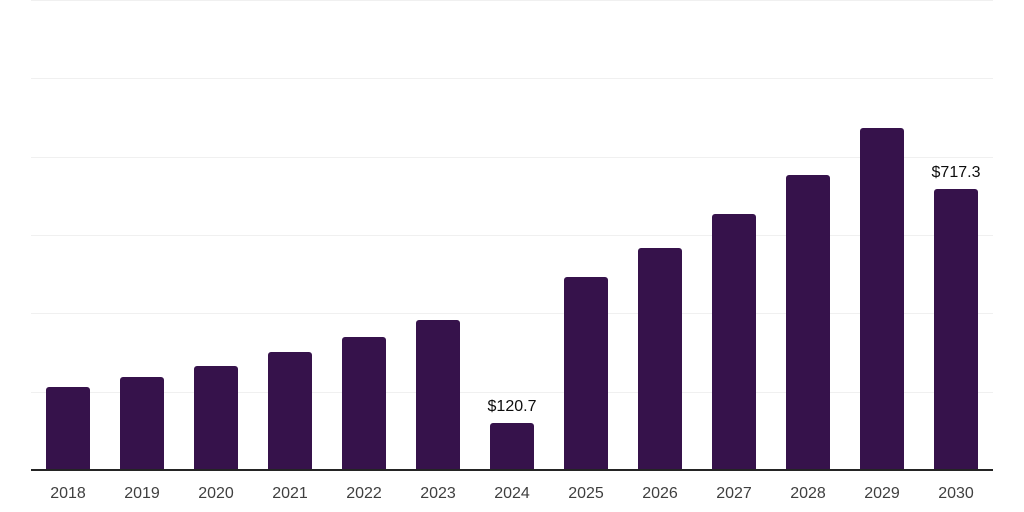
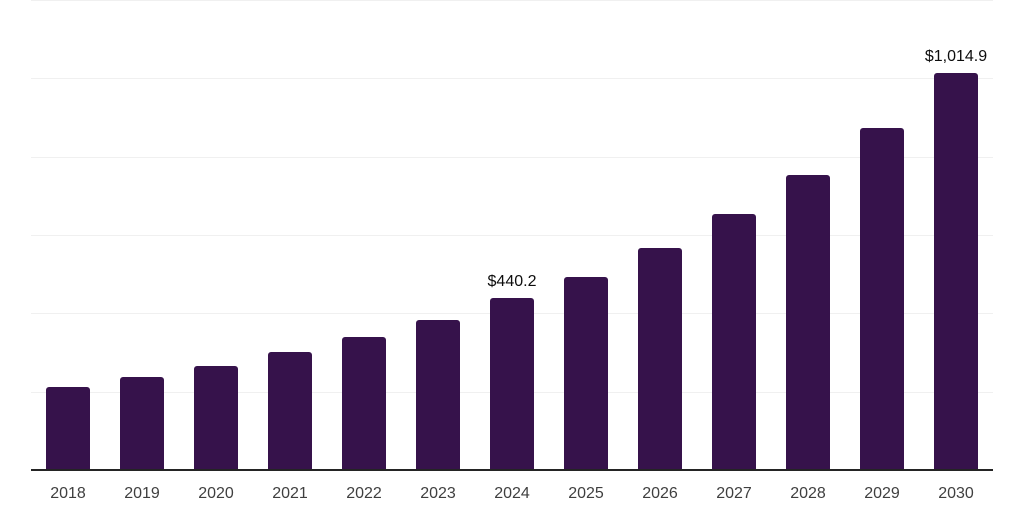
2024: $120.7 -> $440.2
2030: $717.3 -> $1,014.9
